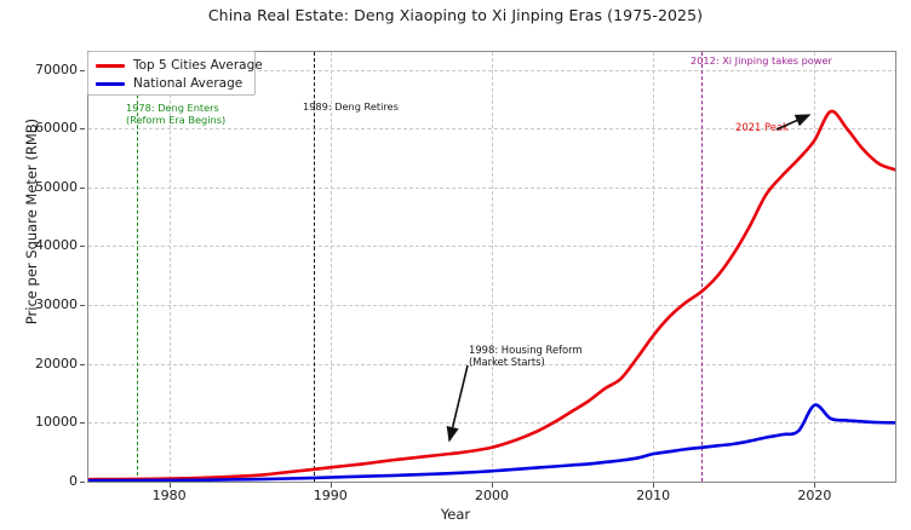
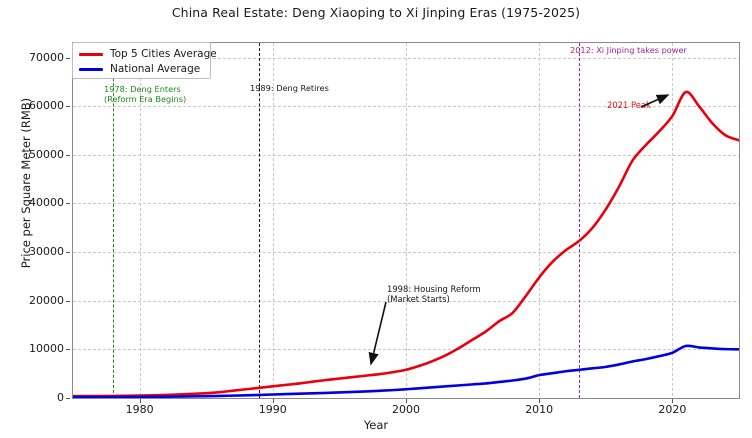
National Average/2020: 13000 -> 9000
